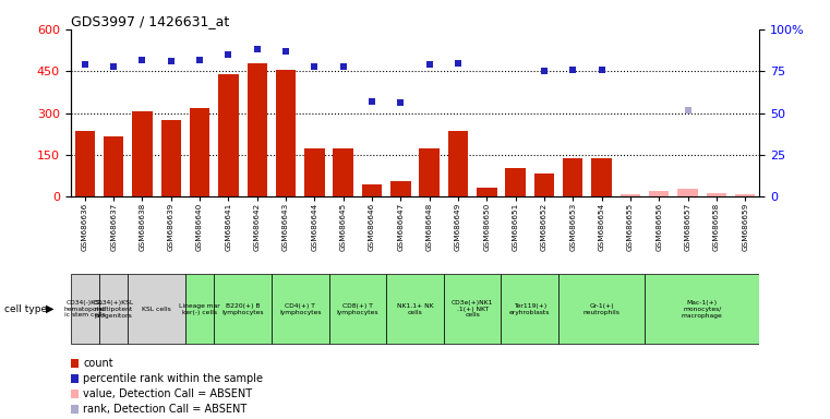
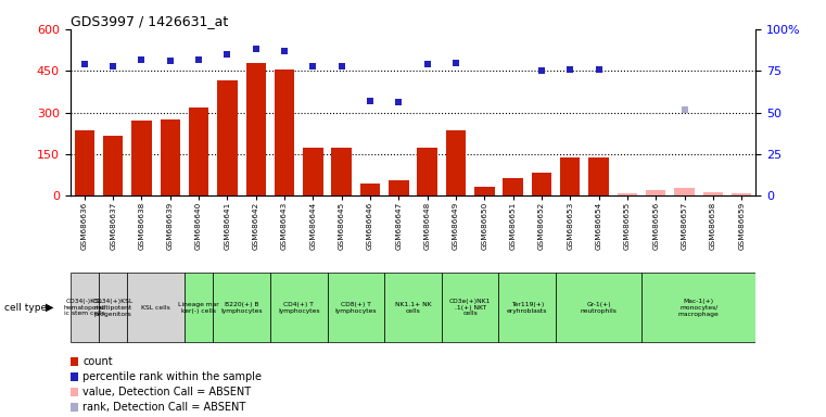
GSM686638: 305 -> 270
GSM686641: 440 -> 415
GSM686651: 105 -> 65
